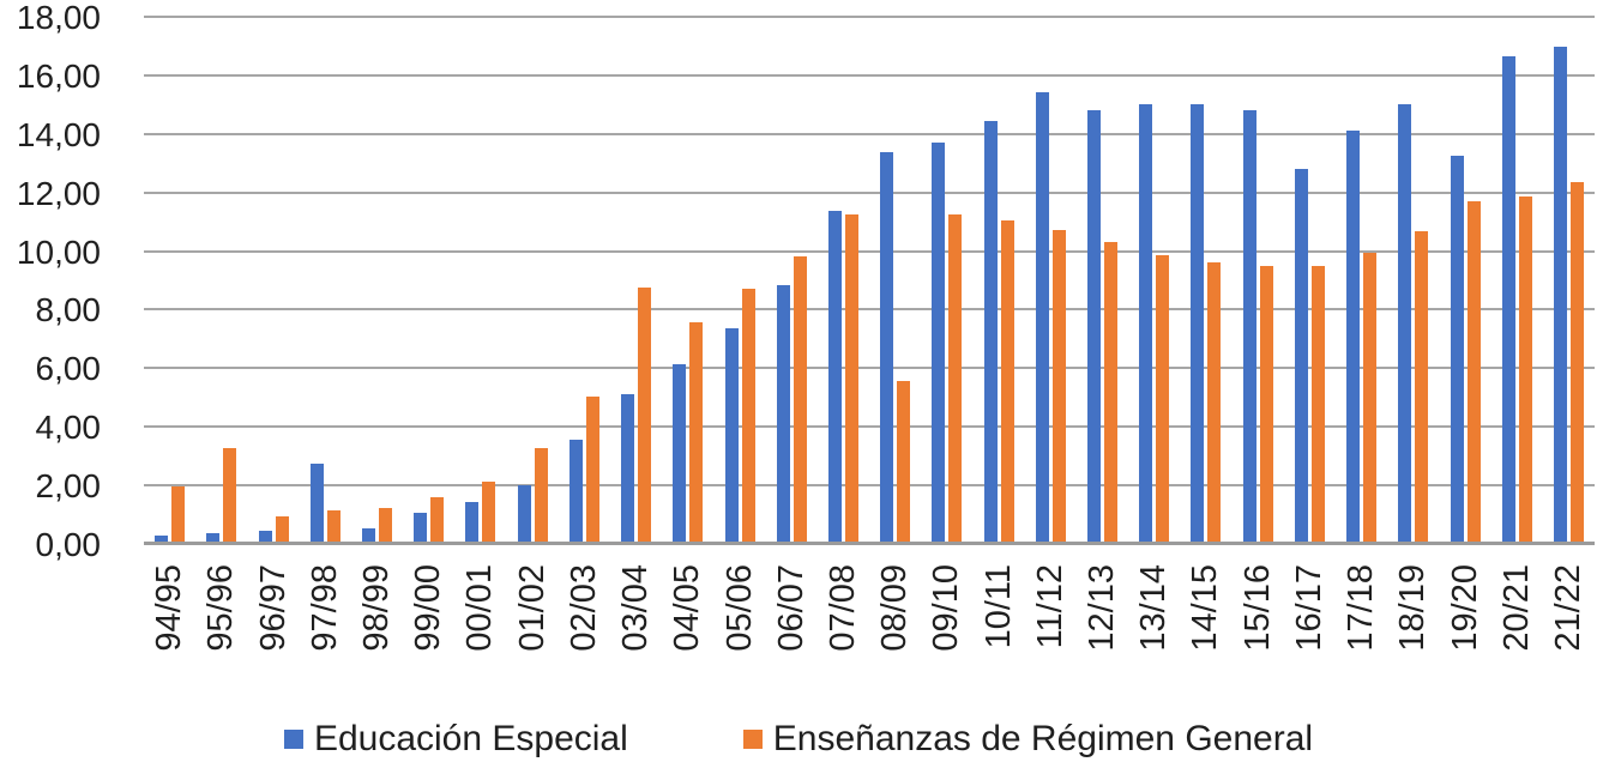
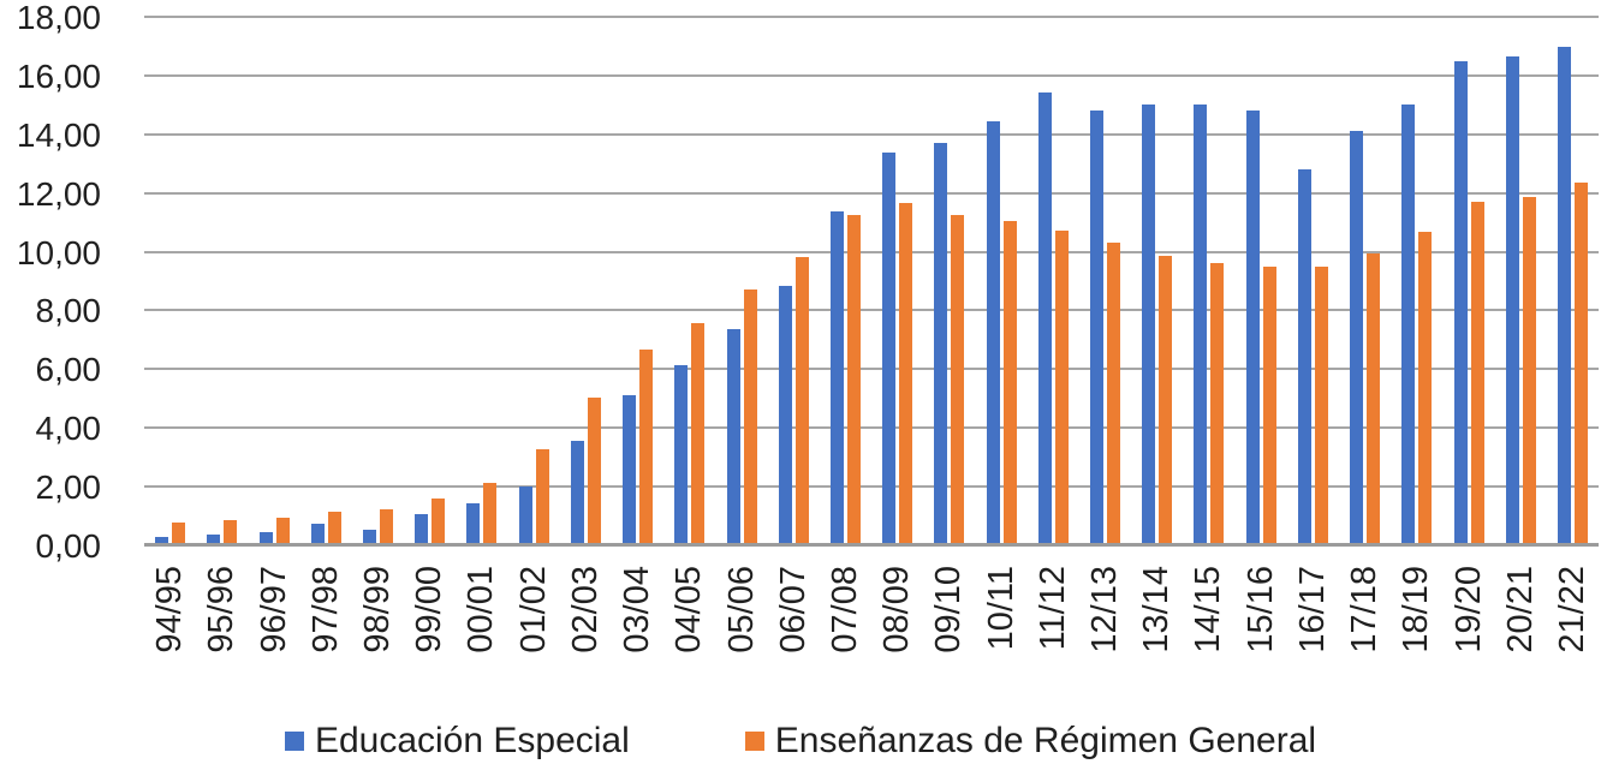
Enseñanzas de Régimen General/94/95: 2,0 -> 0,8
Enseñanzas de Régimen General/95/96: 3,3 -> 0,9
Educación Especial/97/98: 2,8 -> 0,8
Enseñanzas de Régimen General/03/04: 8,8 -> 6,7
Enseñanzas de Régimen General/08/09: 5,6 -> 11,7
Educación Especial/19/20: 13,3 -> 16,5
